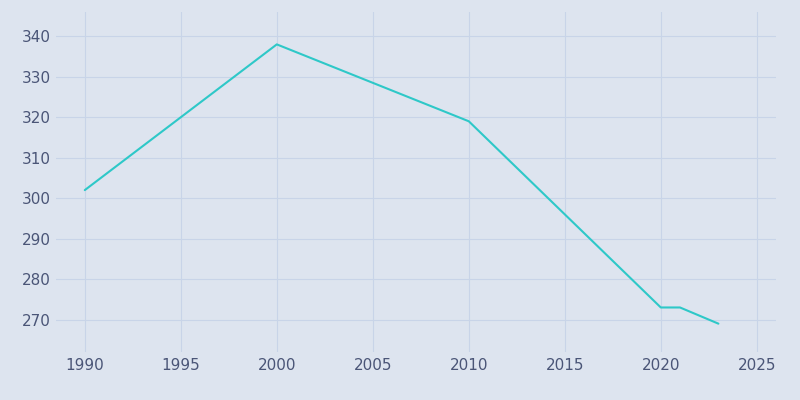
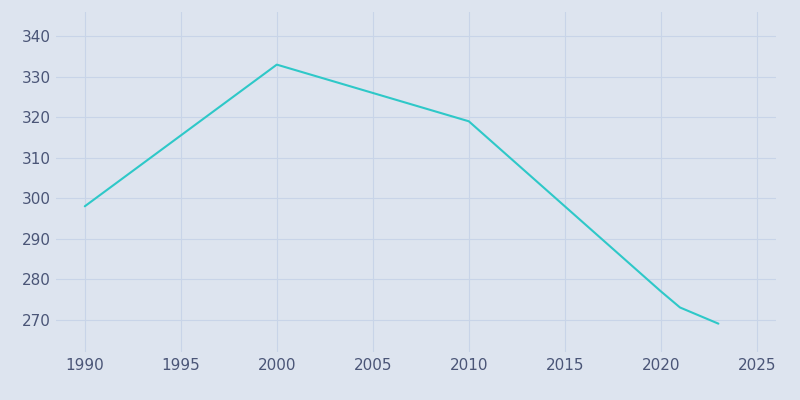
1990: 302 -> 298
2000: 338 -> 333
2020: 273 -> 277
